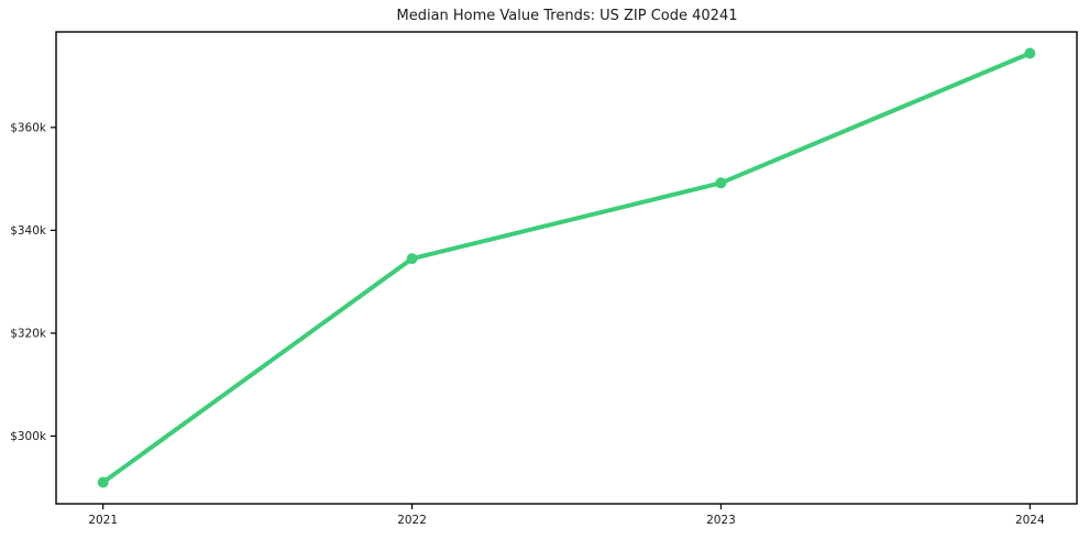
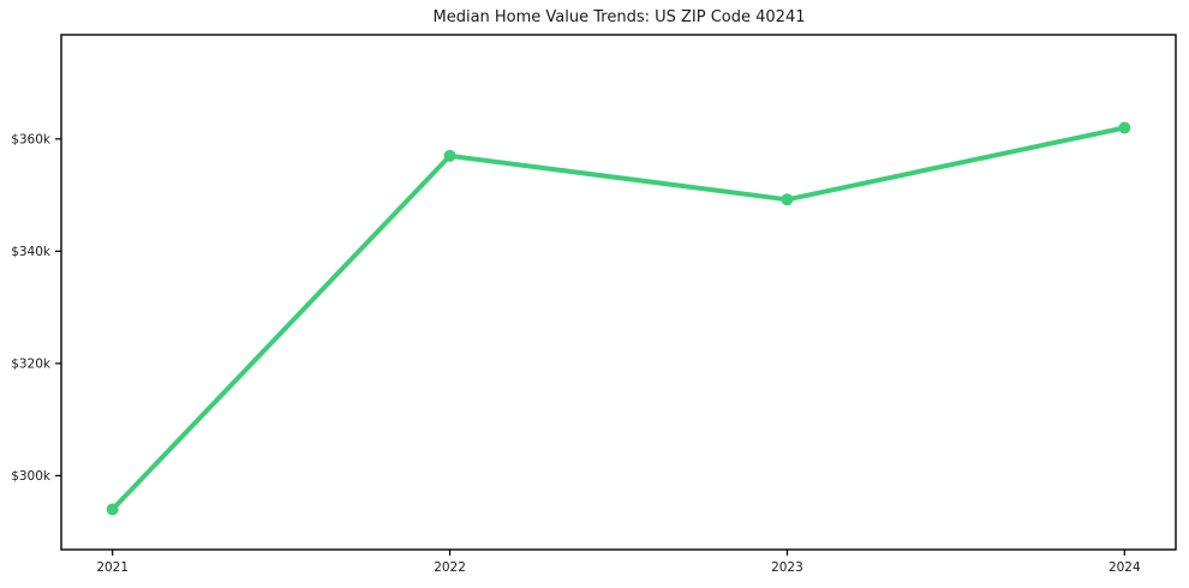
2021: $291k -> $294k
2022: $334k -> $357k
2024: $374k -> $362k
